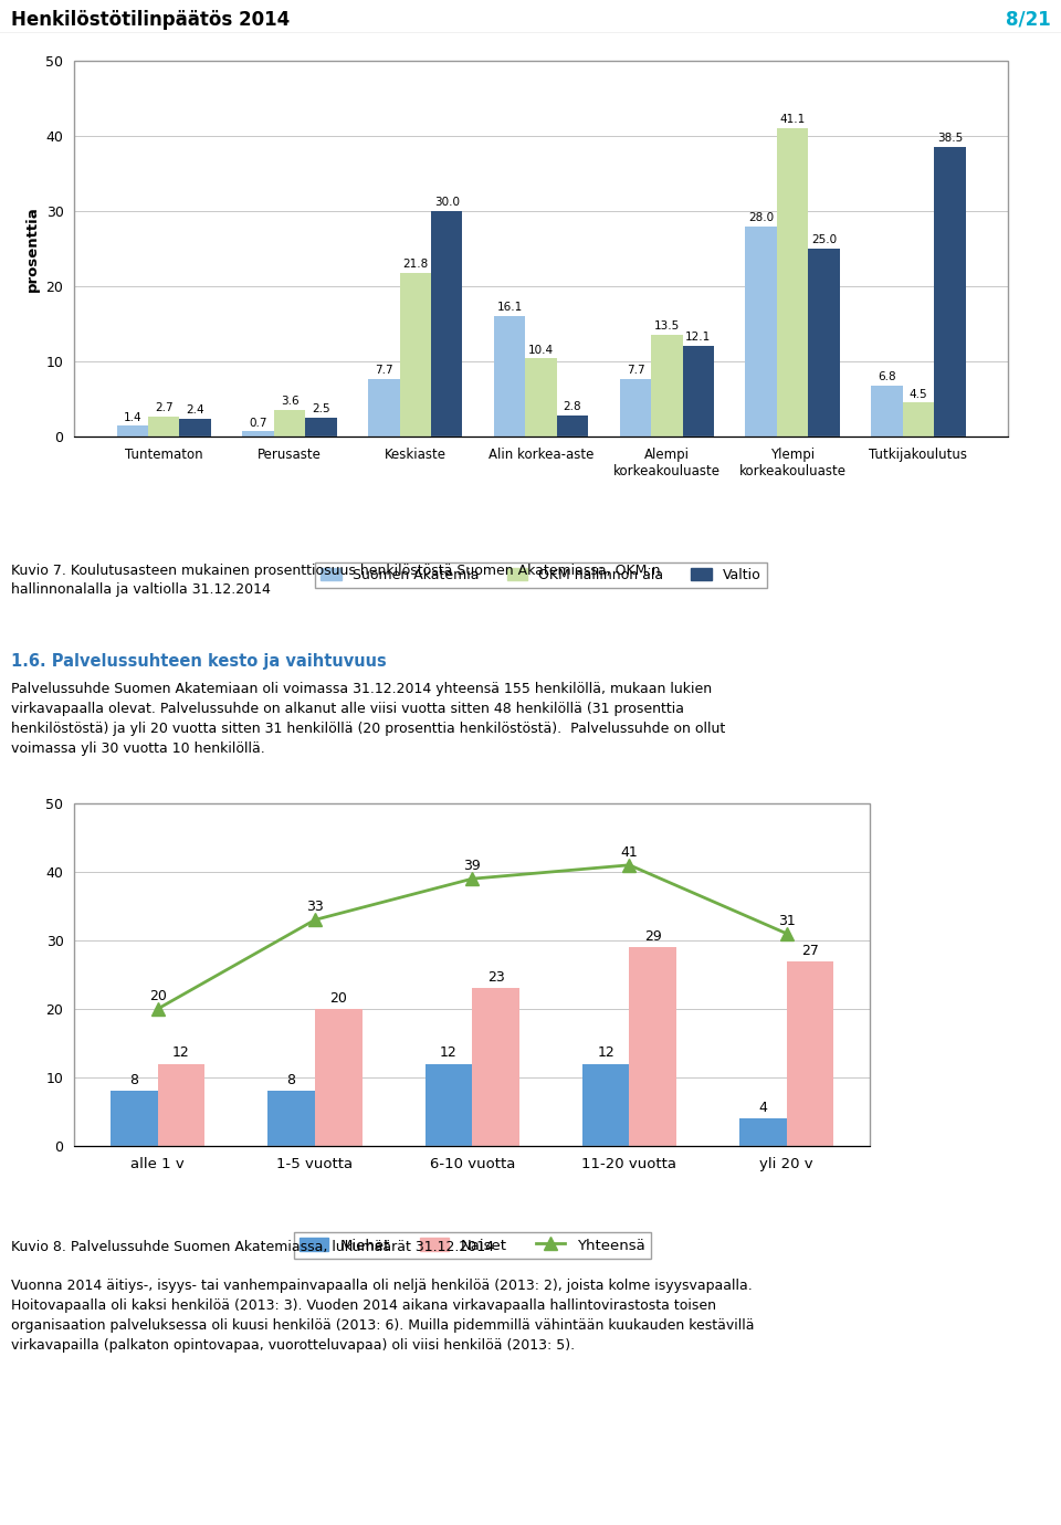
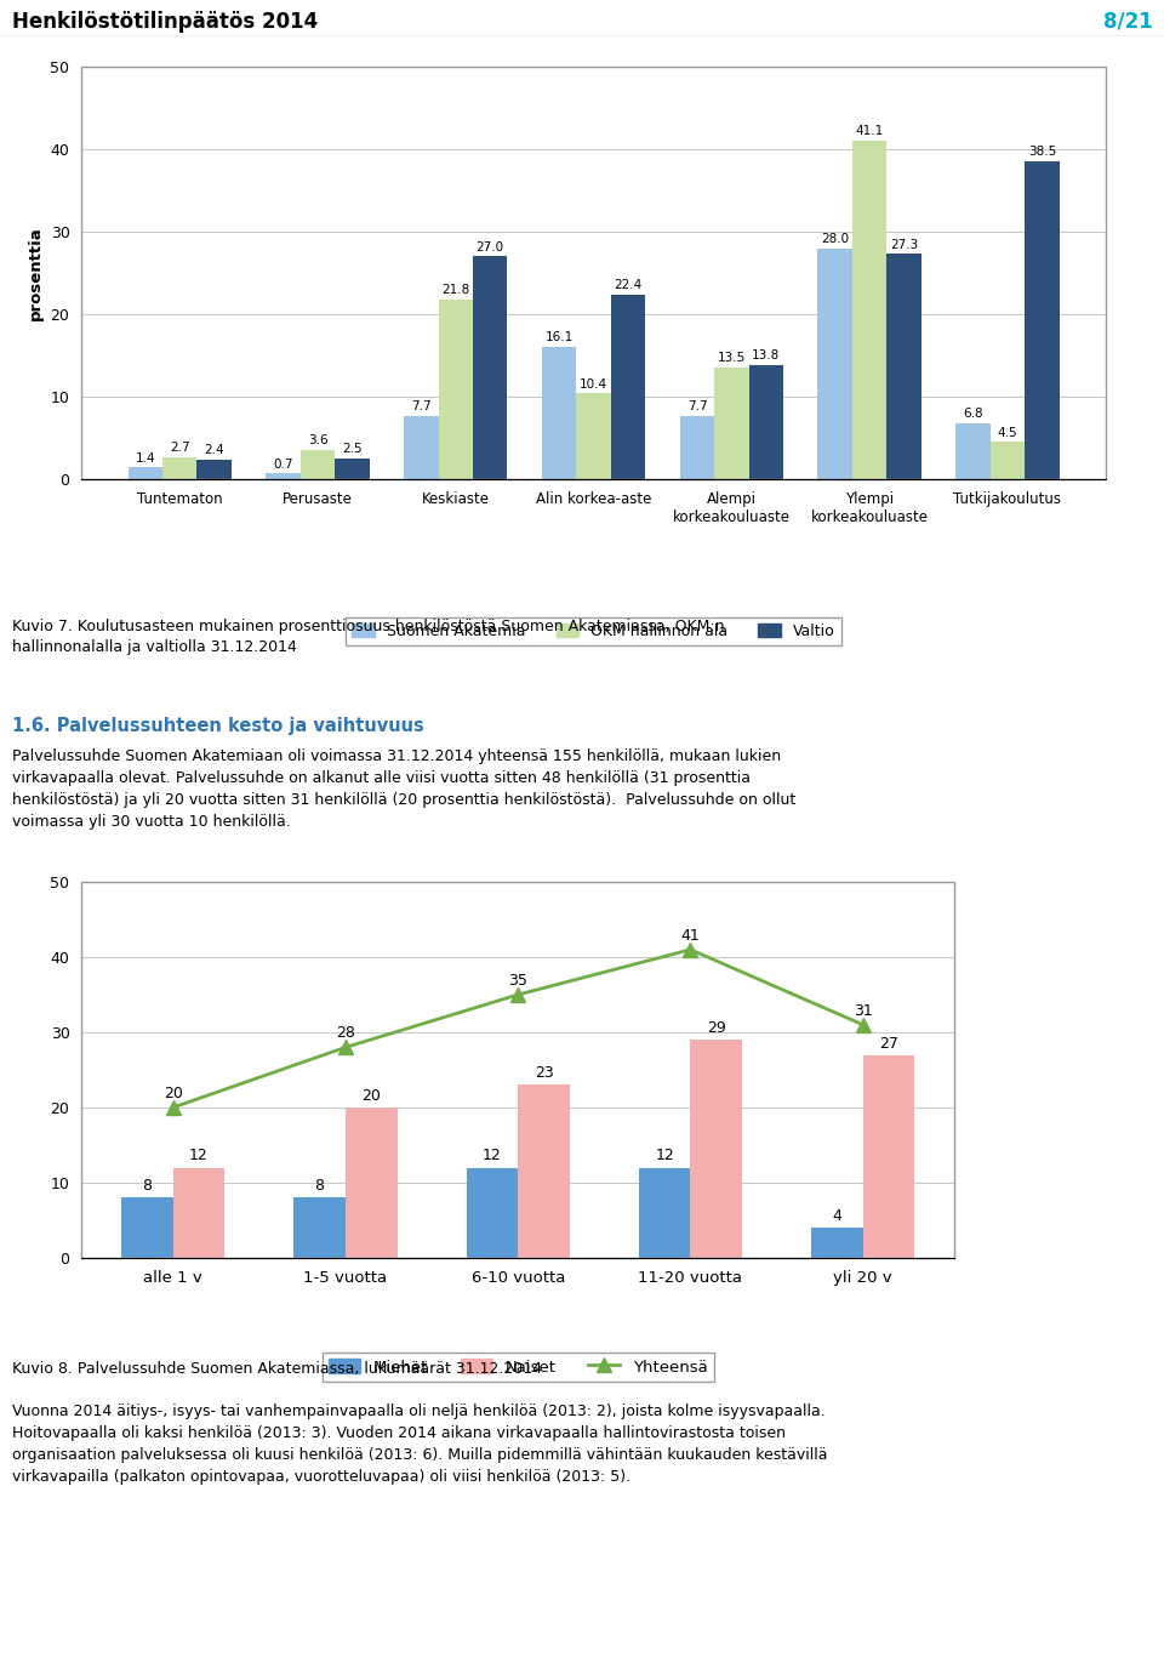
Valtio/Keskiaste: 30.0 -> 27.0
Valtio/Alin korkea-aste: 2.8 -> 22.4
Valtio/Alempi korkeakouluaste: 12.1 -> 13.8
Valtio/Ylempi korkeakouluaste: 25.0 -> 27.3
Yhteensä/1-5 vuotta: 33 -> 28
Yhteensä/6-10 vuotta: 39 -> 35
